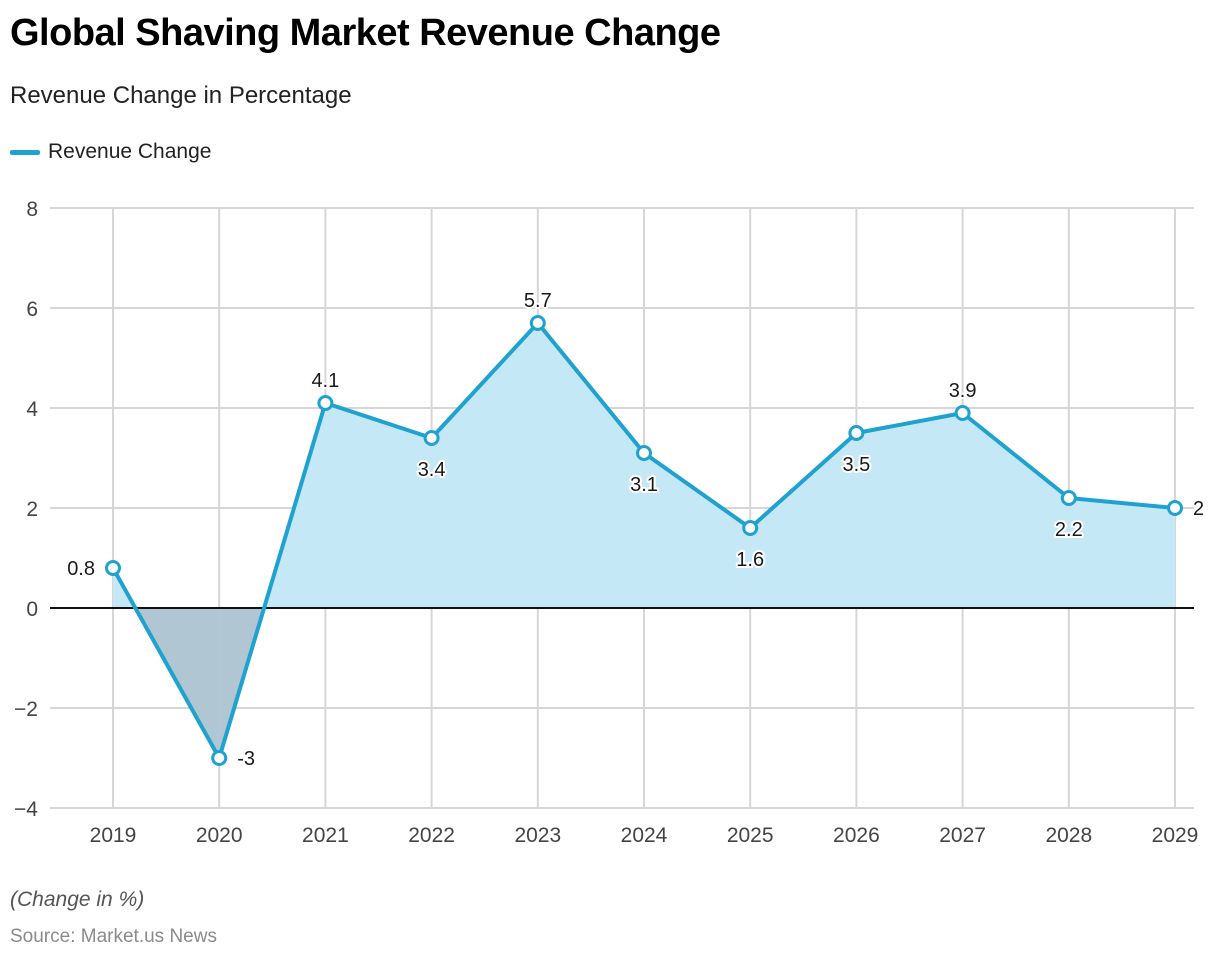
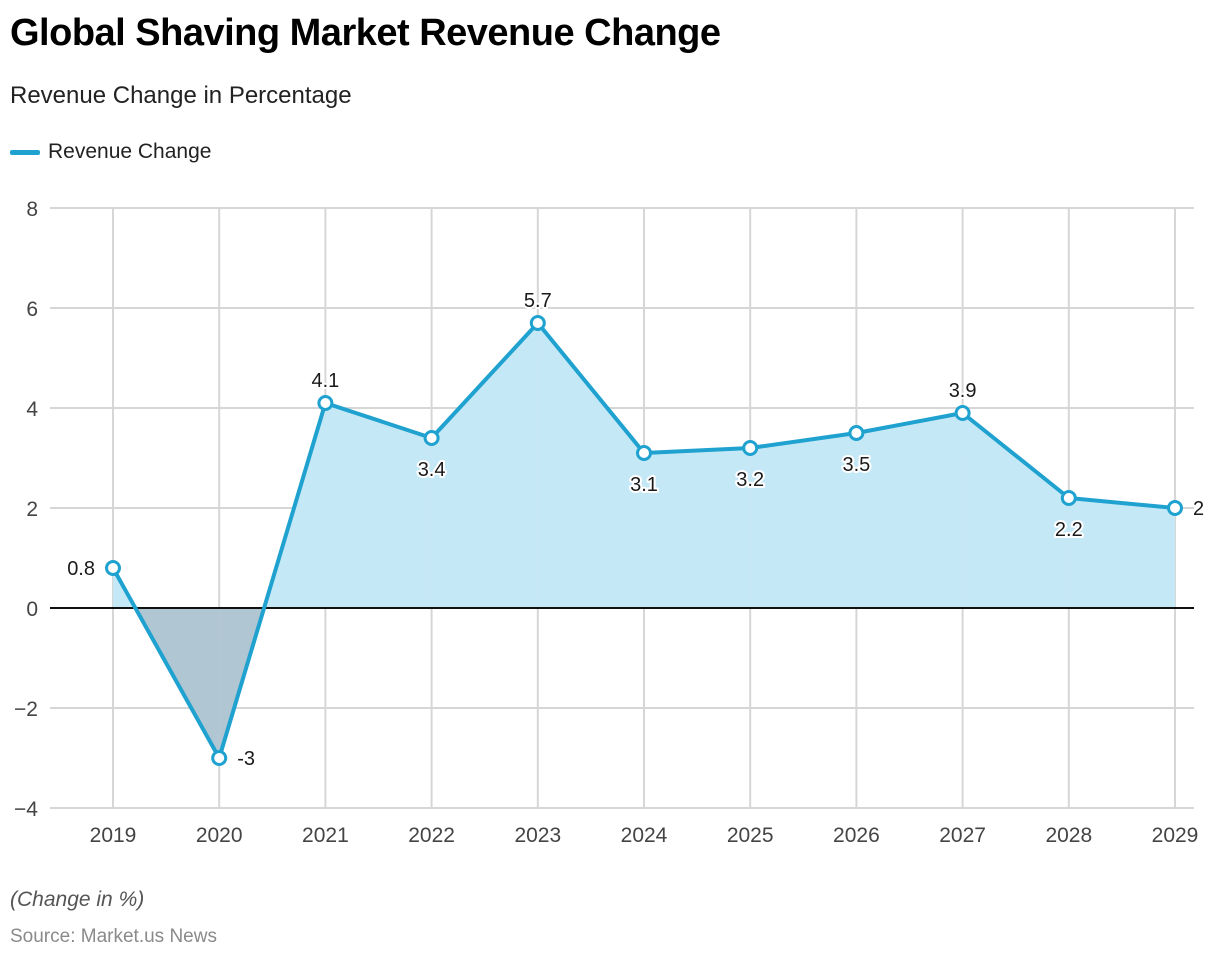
2025: 1.6 -> 3.2
